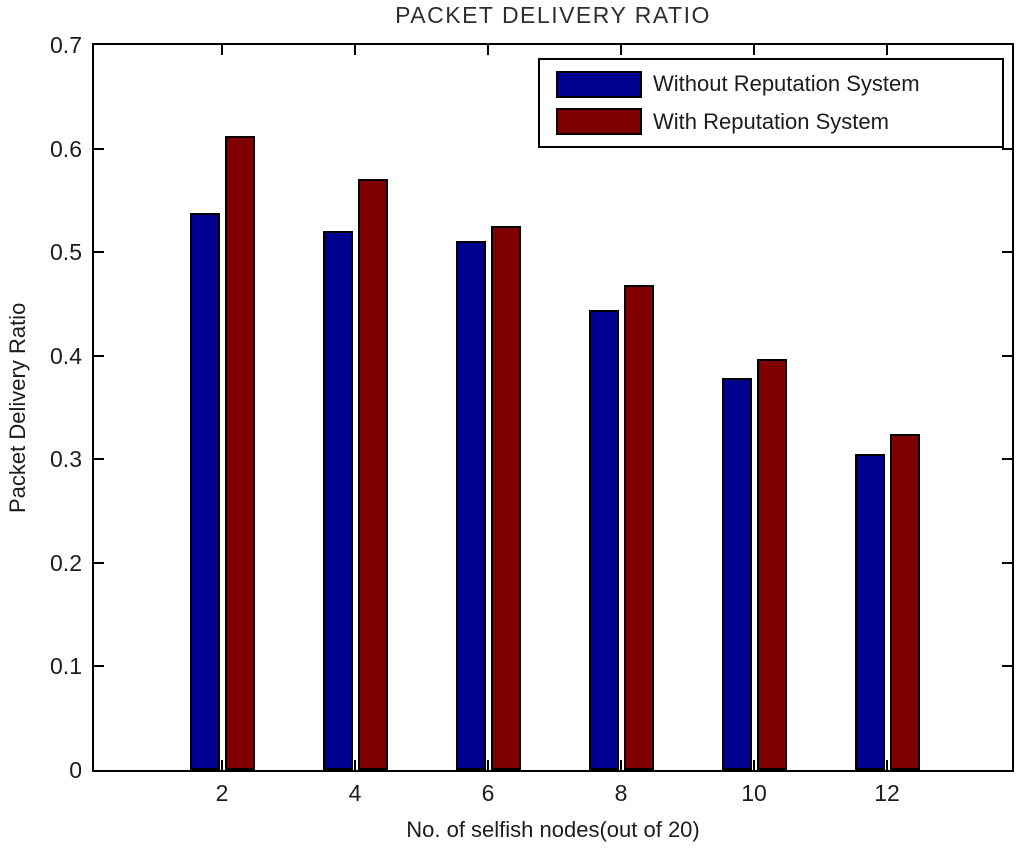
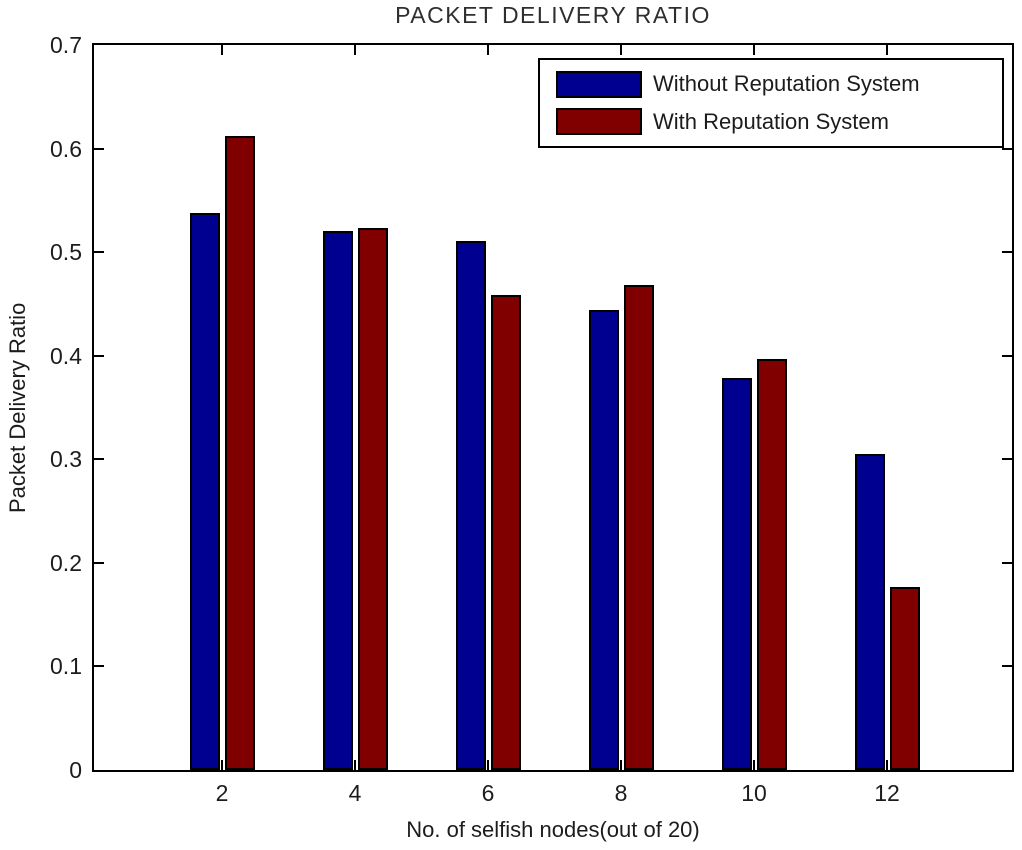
With Reputation System/4: 0.571 -> 0.523
With Reputation System/6: 0.525 -> 0.459
With Reputation System/12: 0.324 -> 0.177
